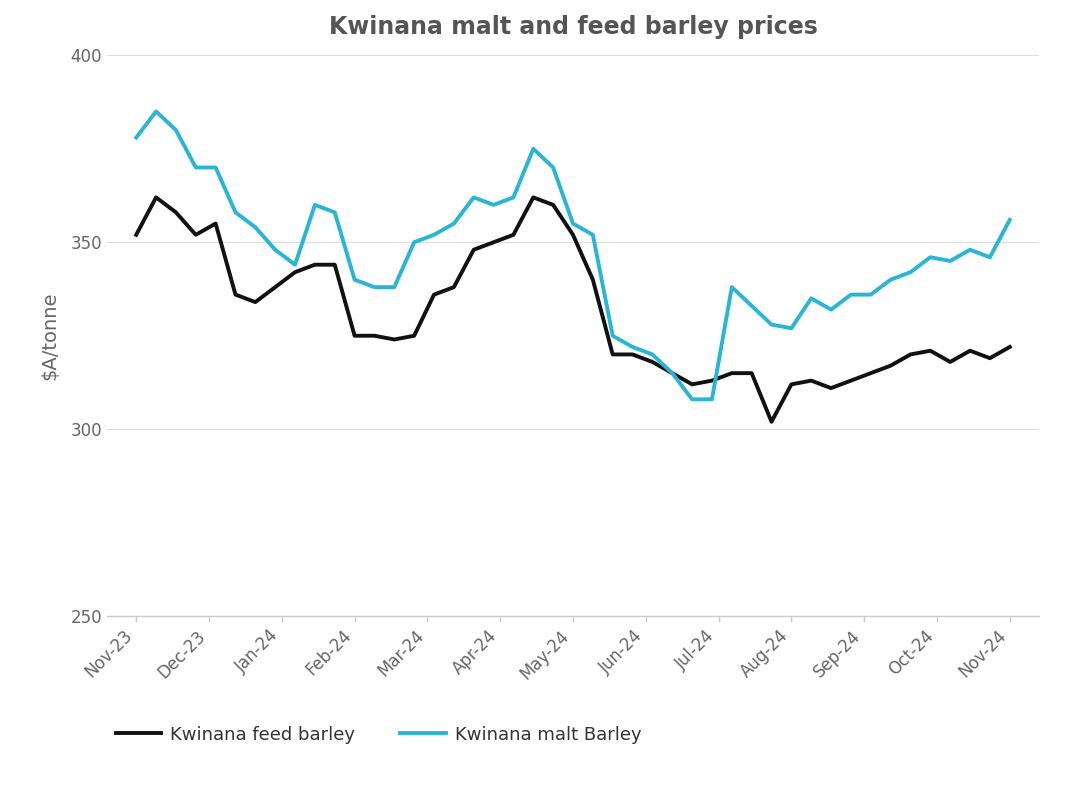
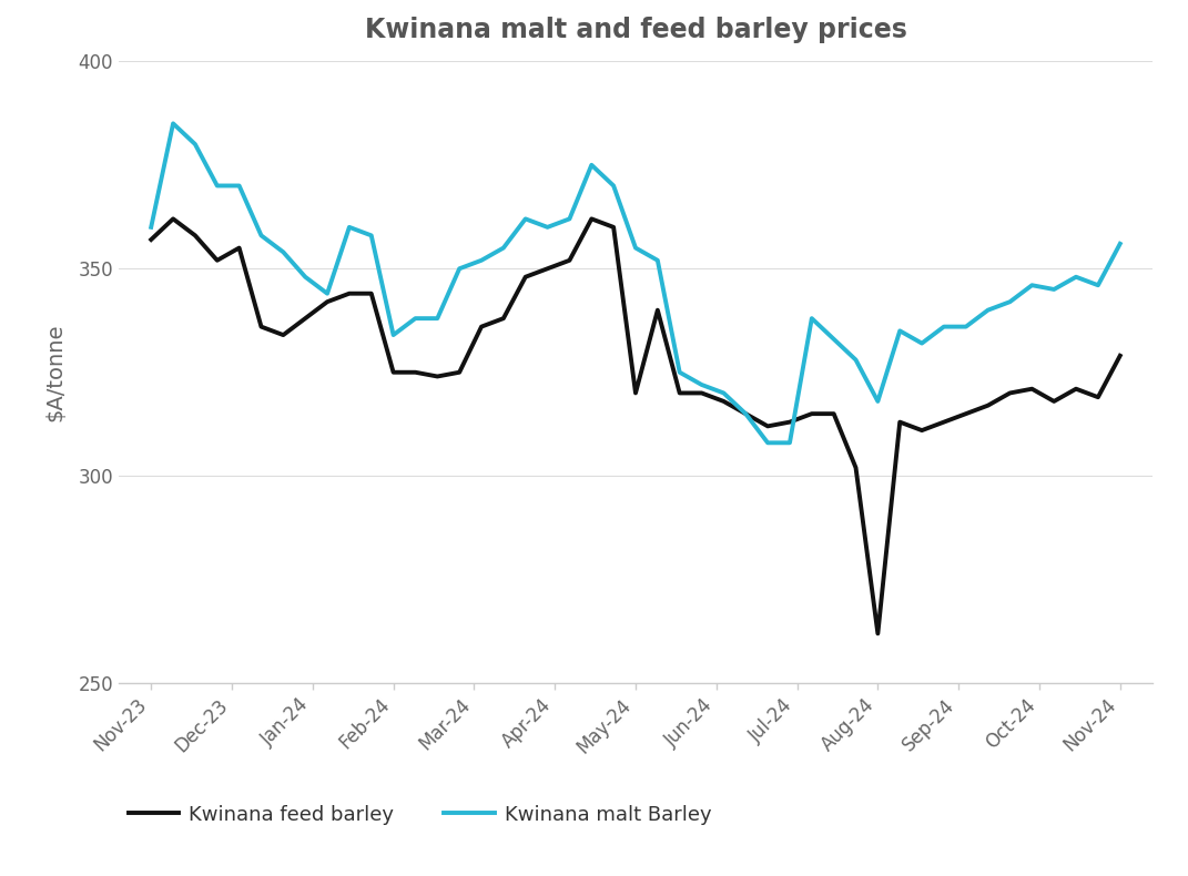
Kwinana feed barley/Nov-23: 352 -> 357
Kwinana malt Barley/Nov-23: 378 -> 360
Kwinana malt Barley/Feb-24: 340 -> 334
Kwinana feed barley/May-24: 352 -> 320
Kwinana feed barley/Aug-24: 312 -> 262
Kwinana malt Barley/Aug-24: 327 -> 318
Kwinana feed barley/Nov-24: 322 -> 329
